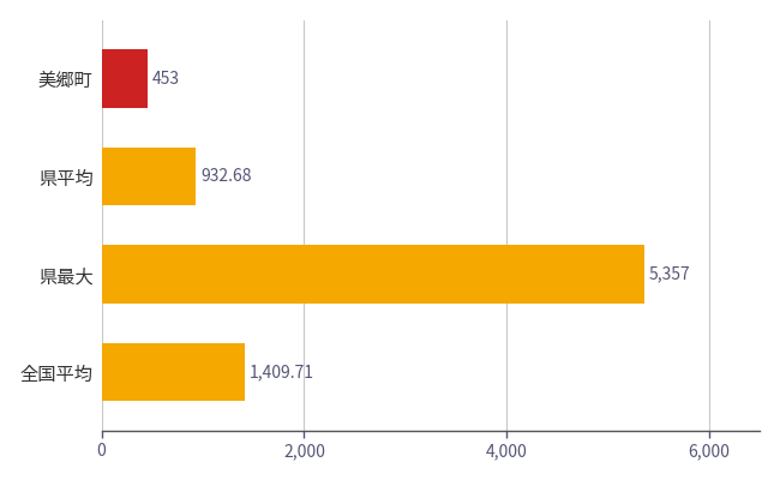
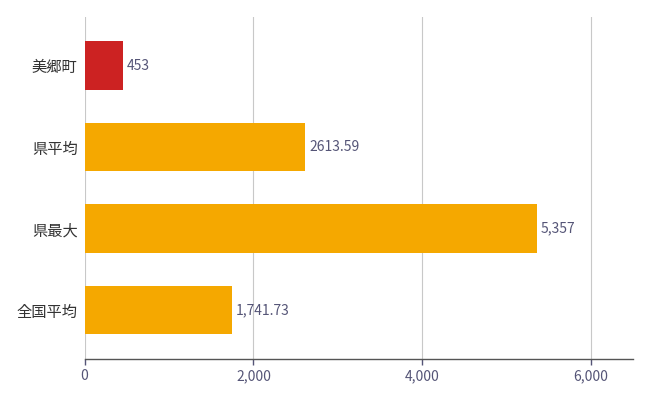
県平均: 932.68 -> 2613.59
全国平均: 1,409.71 -> 1,741.73
